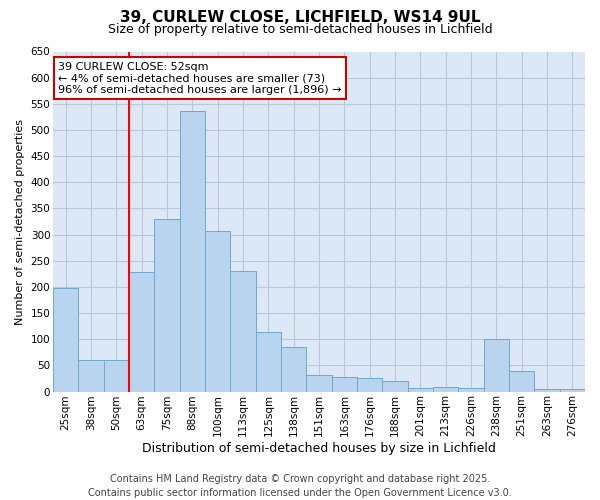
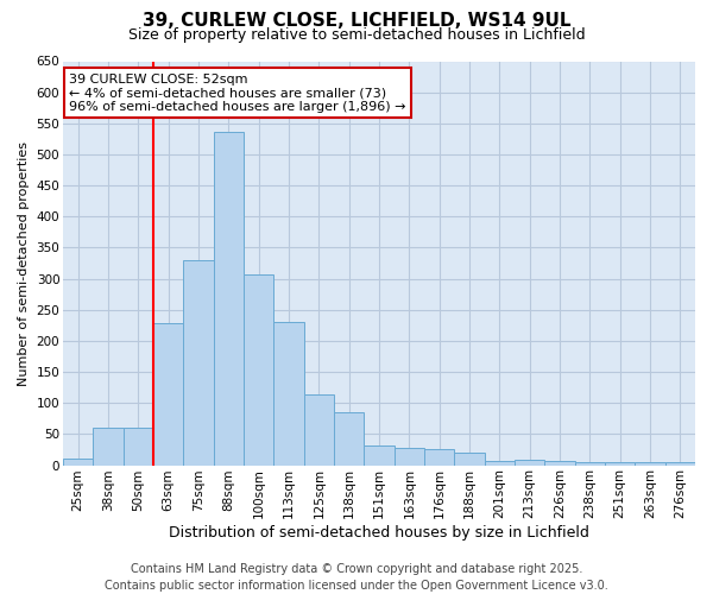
25sqm: 198 -> 10
238sqm: 100 -> 5
251sqm: 40 -> 5
